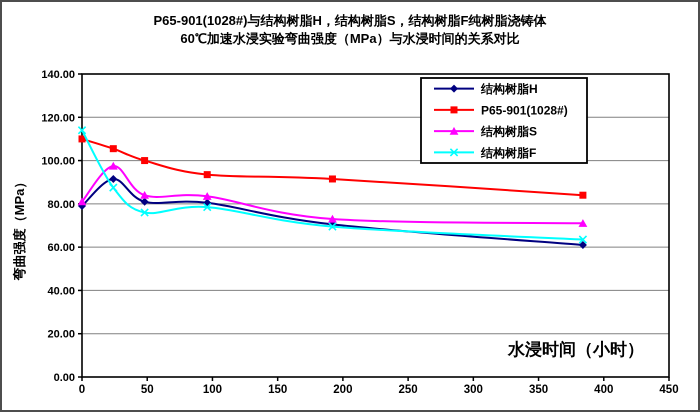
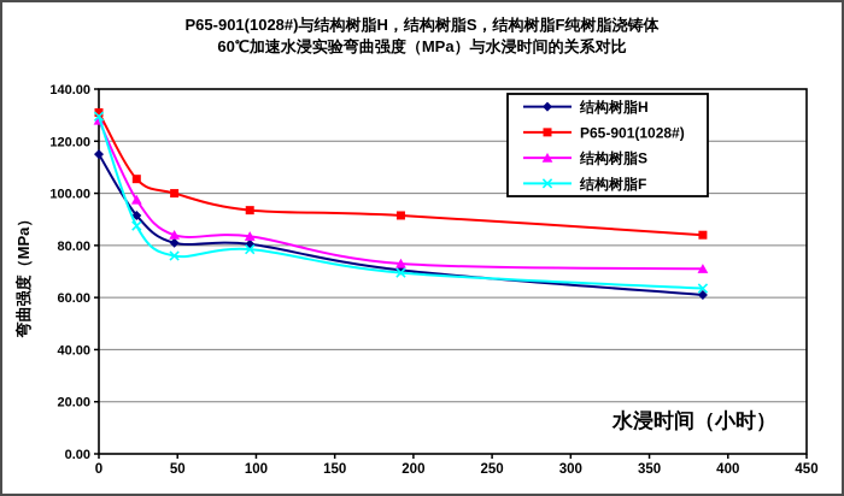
结构树脂H/0: 79 -> 115
P65-901(1028#)/0: 110 -> 131
结构树脂S/0: 81 -> 128
结构树脂F/0: 114 -> 130
